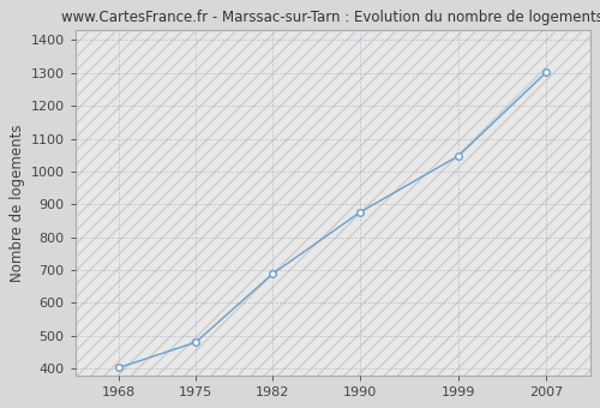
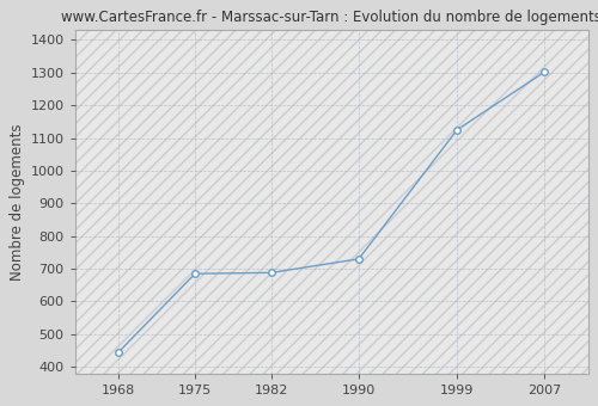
1968: 403 -> 445
1975: 480 -> 685
1990: 876 -> 730
1999: 1048 -> 1125
